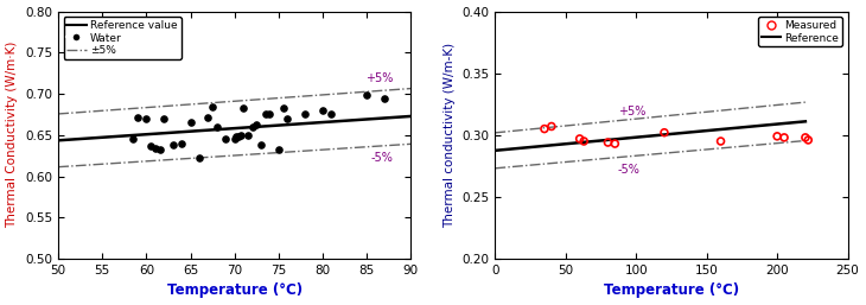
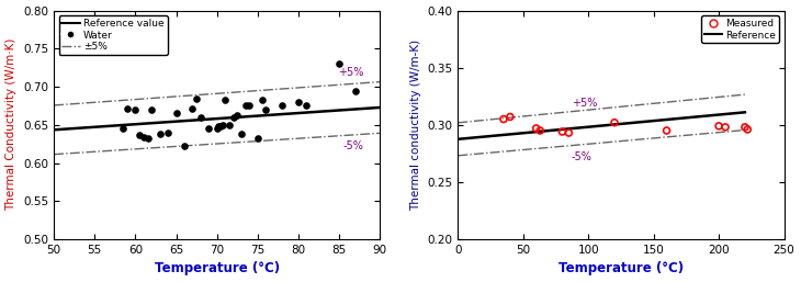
85: 0.699 -> 0.730
